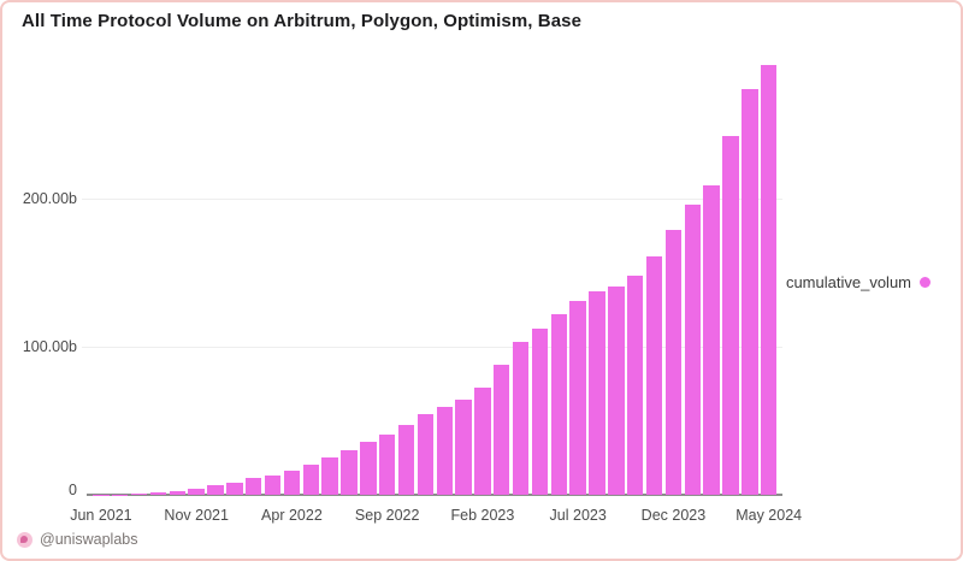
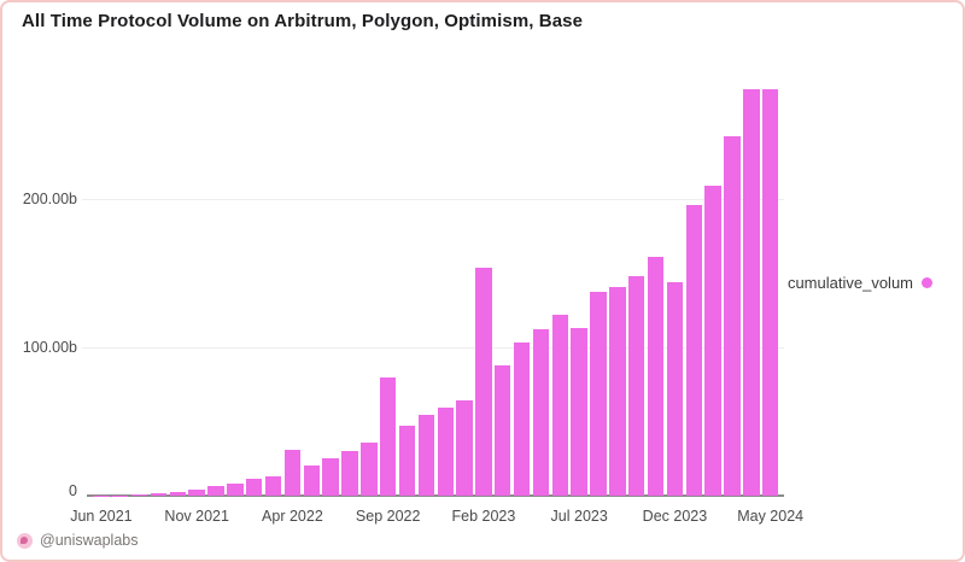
Apr 2022: 16b -> 31b
Sep 2022: 41b -> 80b
Feb 2023: 72b -> 154b
Jul 2023: 131b -> 113b
Dec 2023: 179b -> 144b
May 2024: 290b -> 274b
